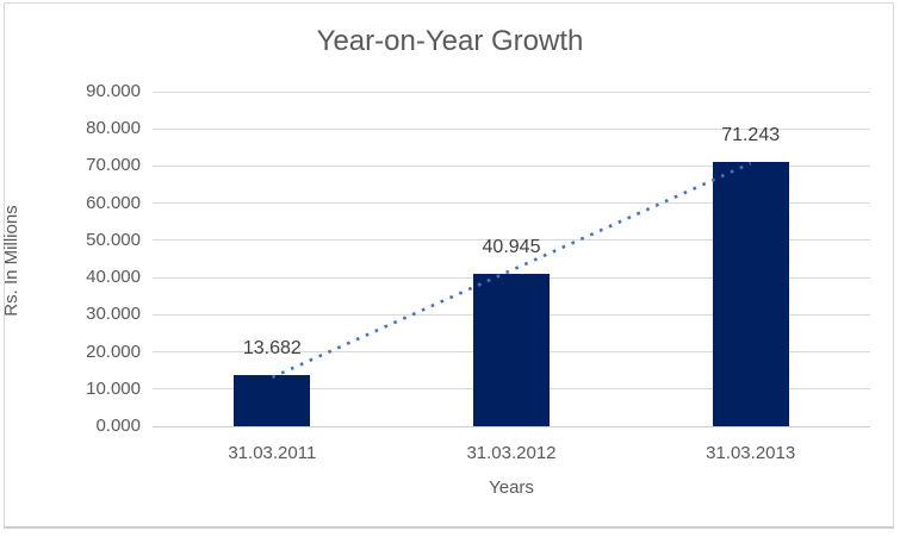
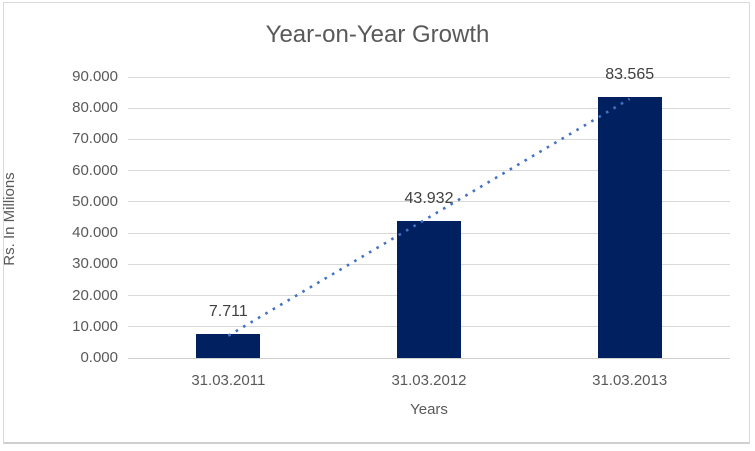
31.03.2011: 13.682 -> 7.711
31.03.2012: 40.945 -> 43.932
31.03.2013: 71.243 -> 83.565
